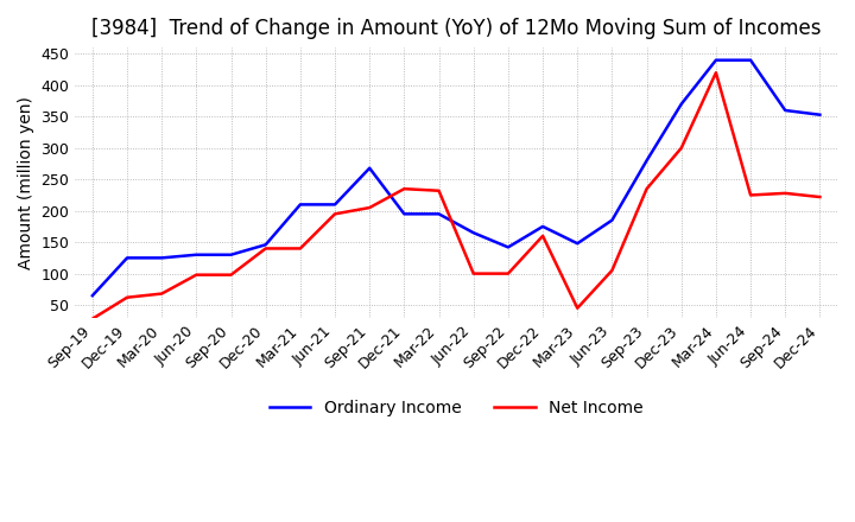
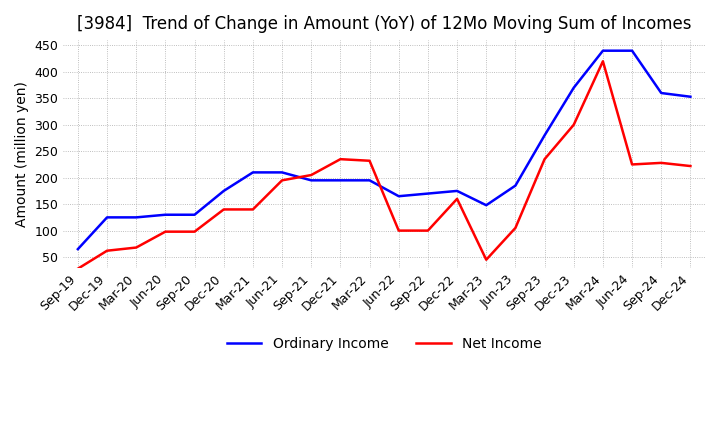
Ordinary Income/Dec-20: 146 -> 175
Ordinary Income/Sep-21: 268 -> 195
Ordinary Income/Sep-22: 142 -> 170
